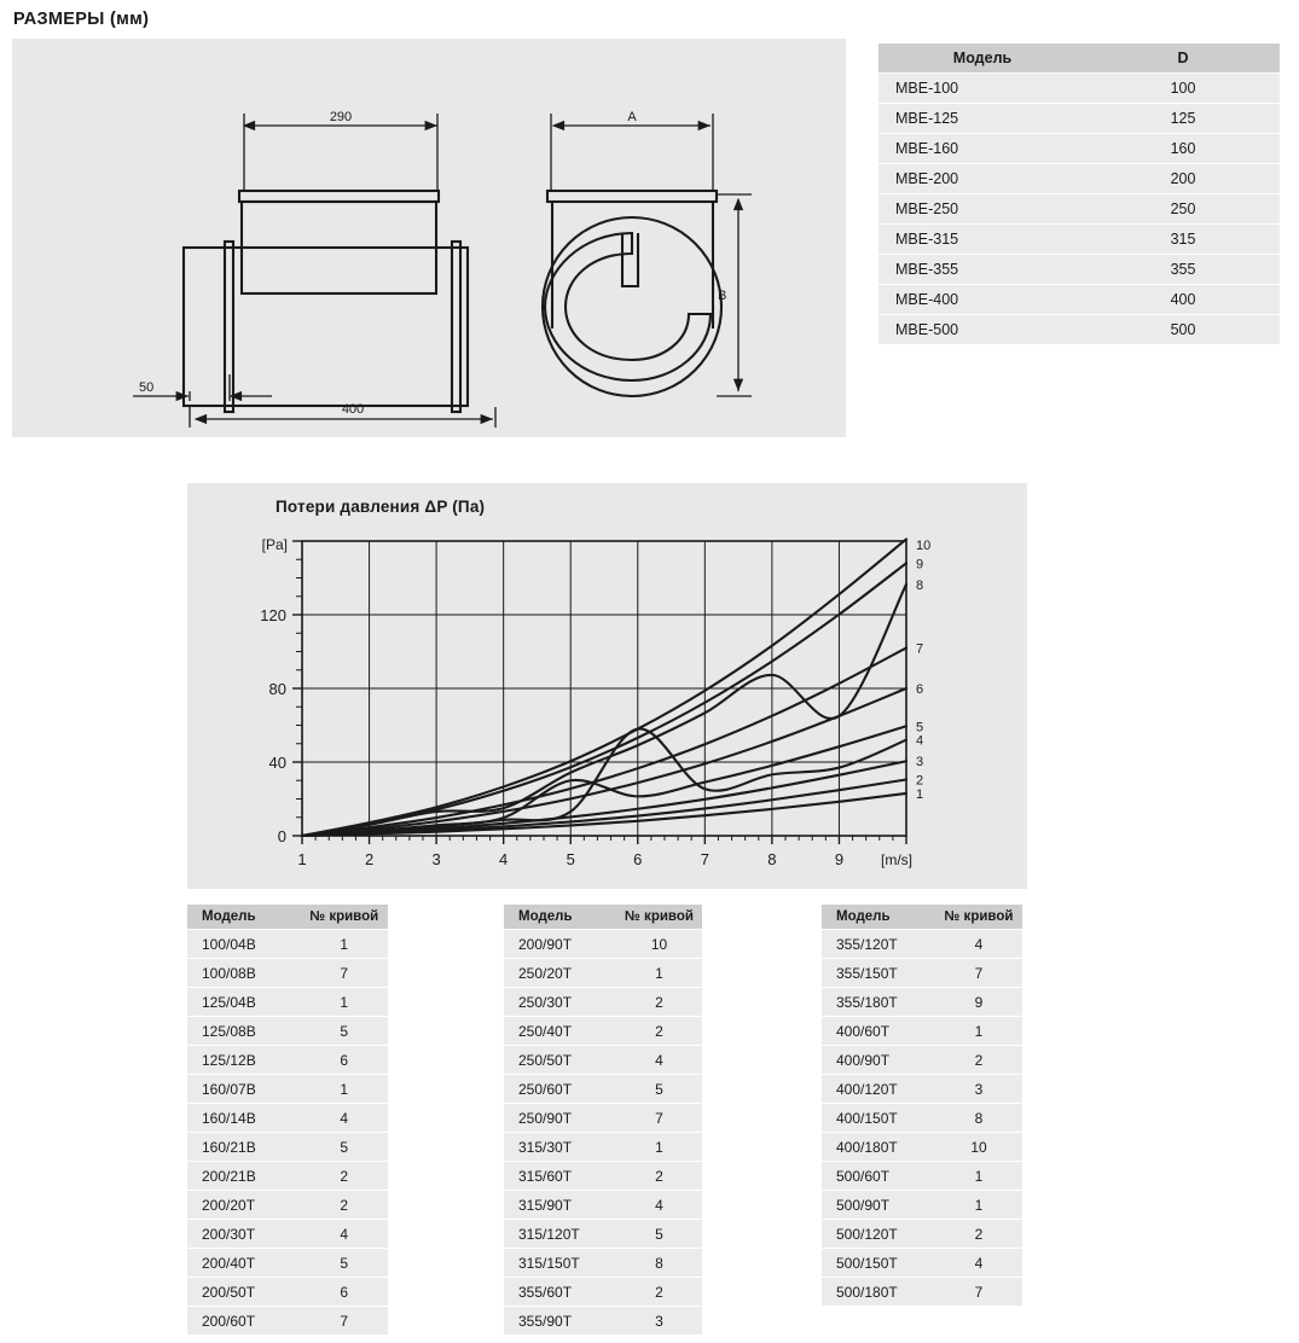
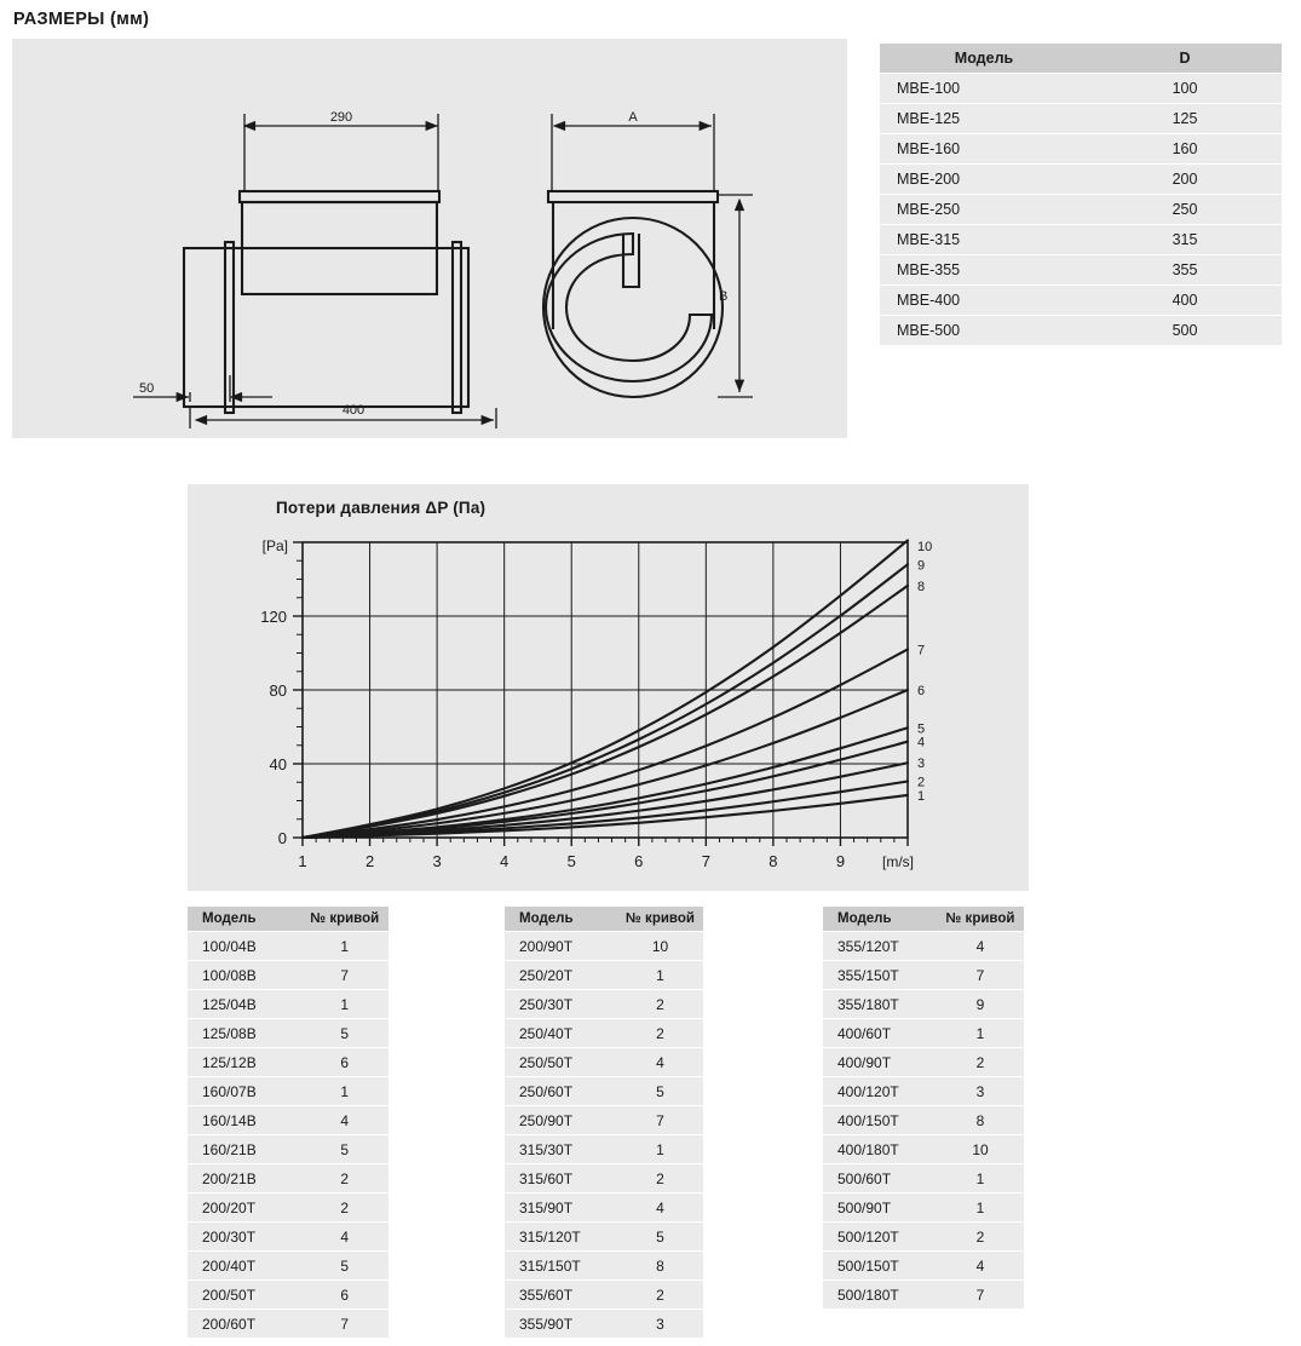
8/4: 15 -> 22
5/5: 30 -> 15
4/6: 58 -> 19
4/9: 37 -> 42
8/9: 65 -> 111
